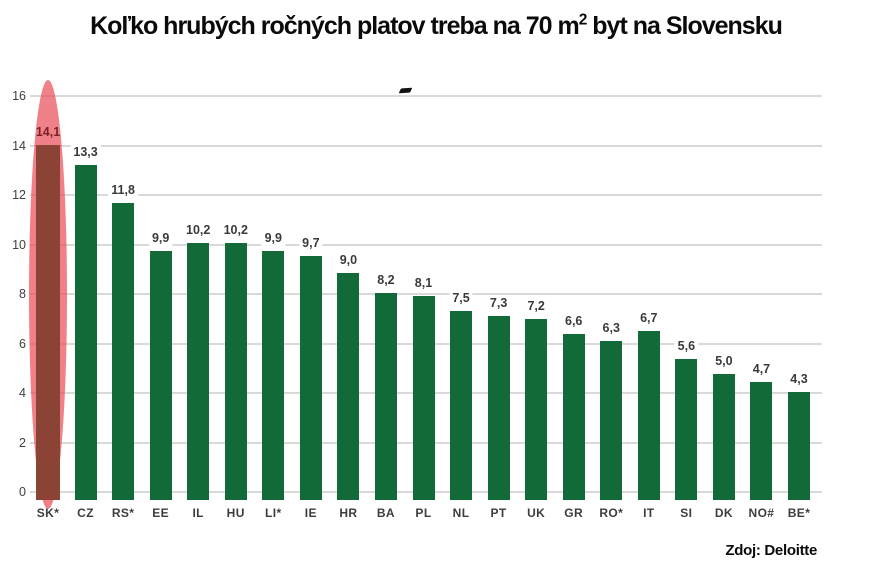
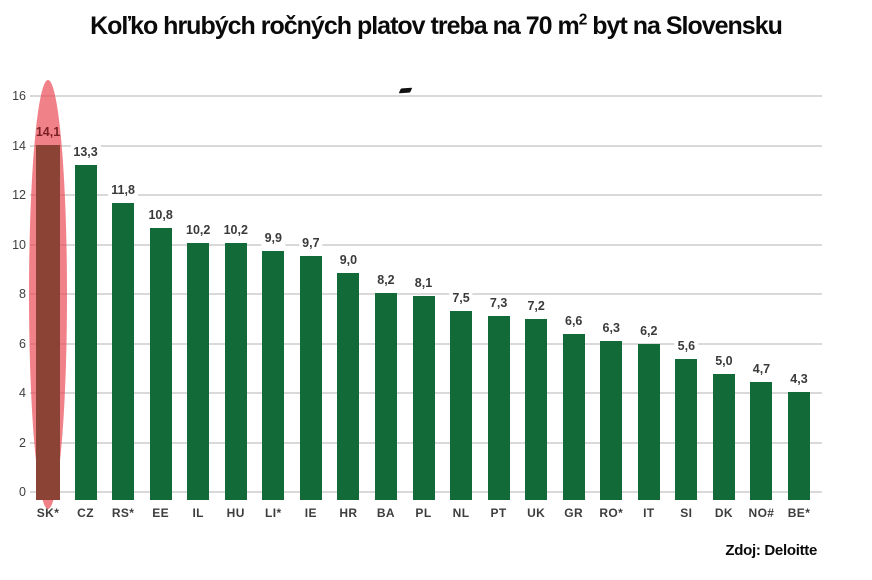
EE: 9,9 -> 10,8
IT: 6,7 -> 6,2
